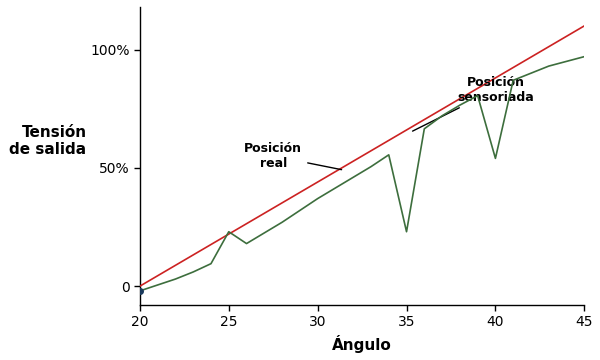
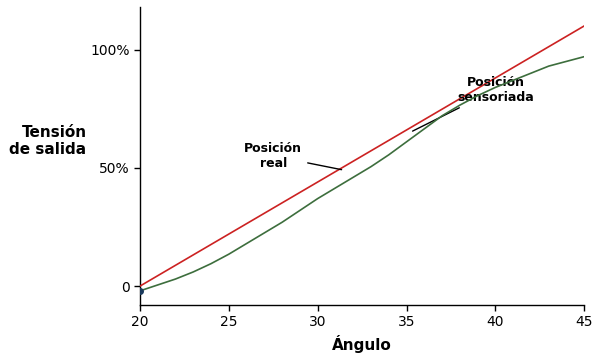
25: 23.0% -> 13.5%
35: 23.0% -> 61.0%
40: 54.0% -> 84.0%
